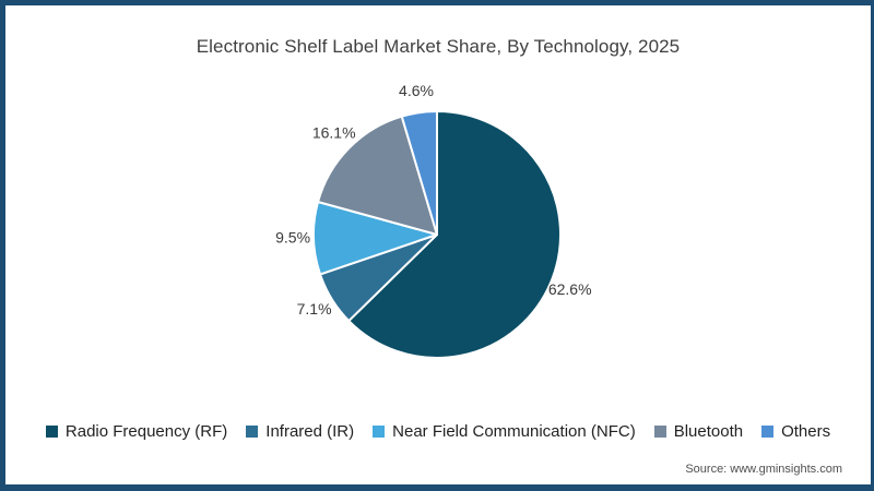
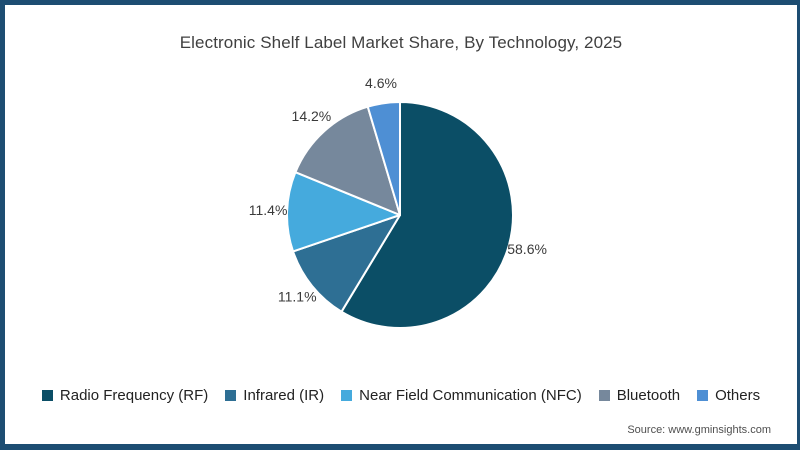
Radio Frequency (RF): 62.6% -> 58.6%
Infrared (IR): 7.1% -> 11.1%
Near Field Communication (NFC): 9.5% -> 11.4%
Bluetooth: 16.1% -> 14.2%
